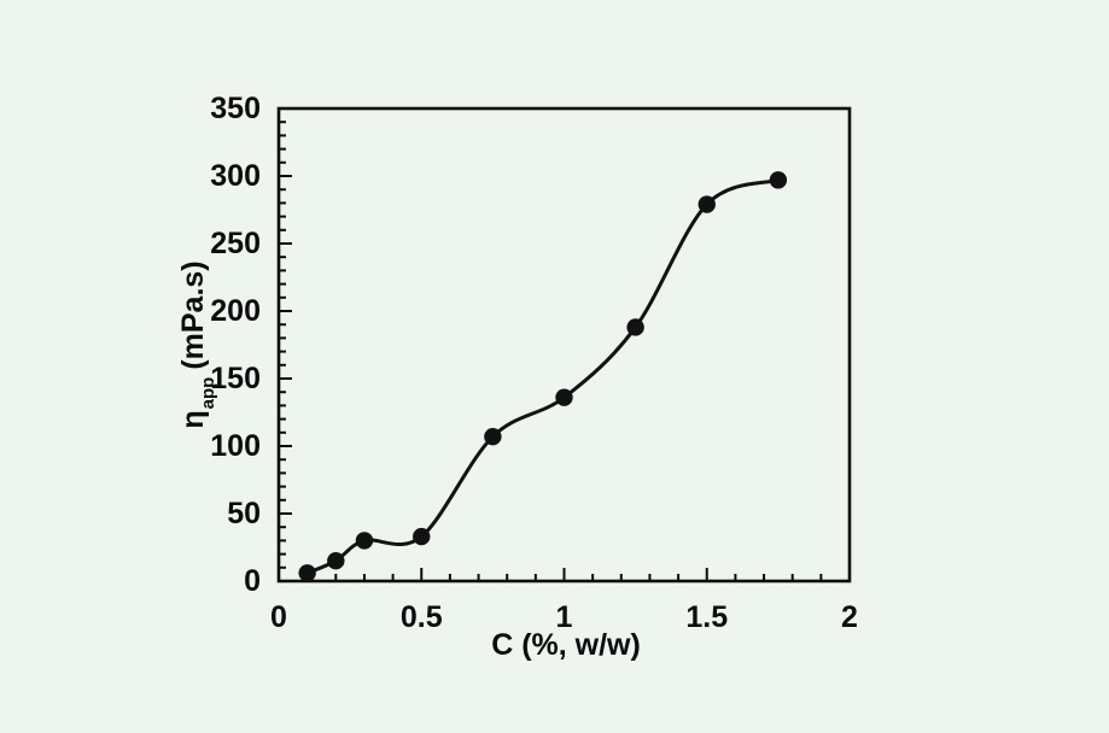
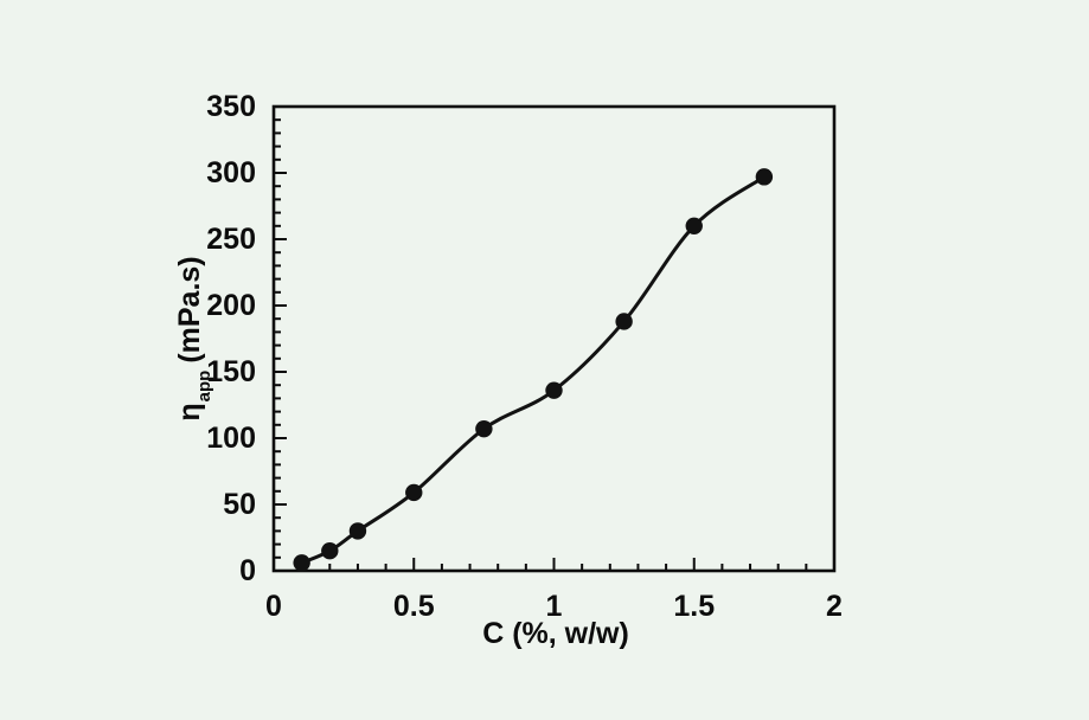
0.5: 33 -> 59
1.5: 279 -> 260
